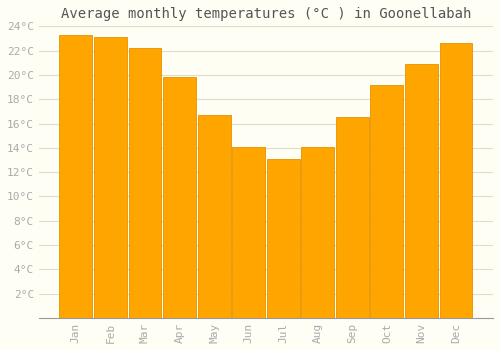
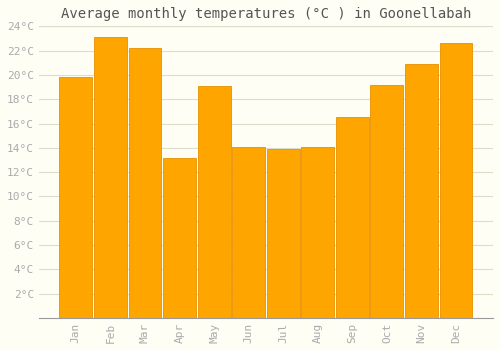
Jan: 23.3°C -> 19.8°C
Apr: 19.8°C -> 13.2°C
May: 16.7°C -> 19.1°C
Jul: 13.1°C -> 13.9°C
